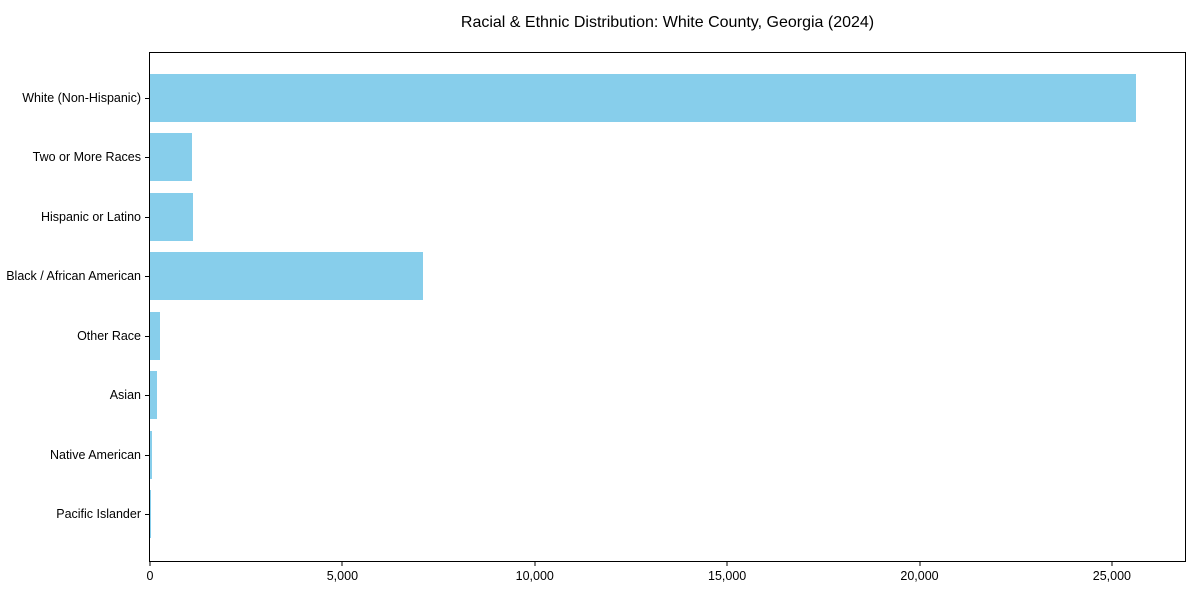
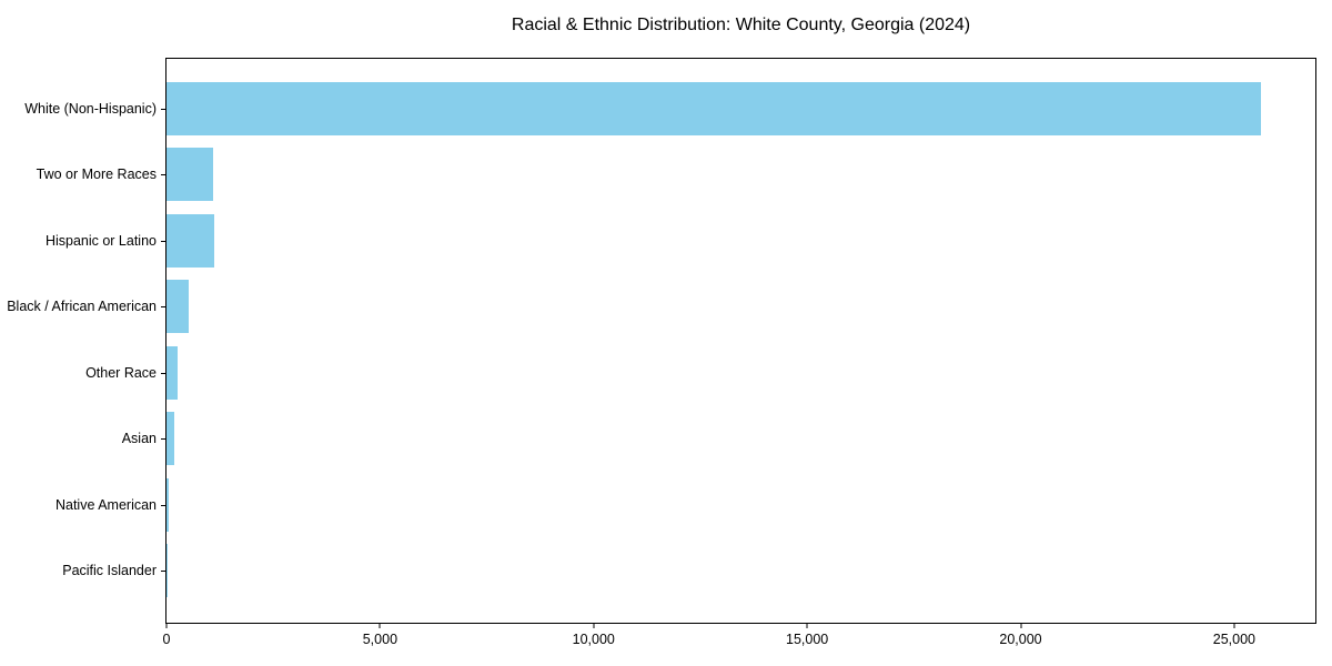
Black / African American: 7100 -> 500
